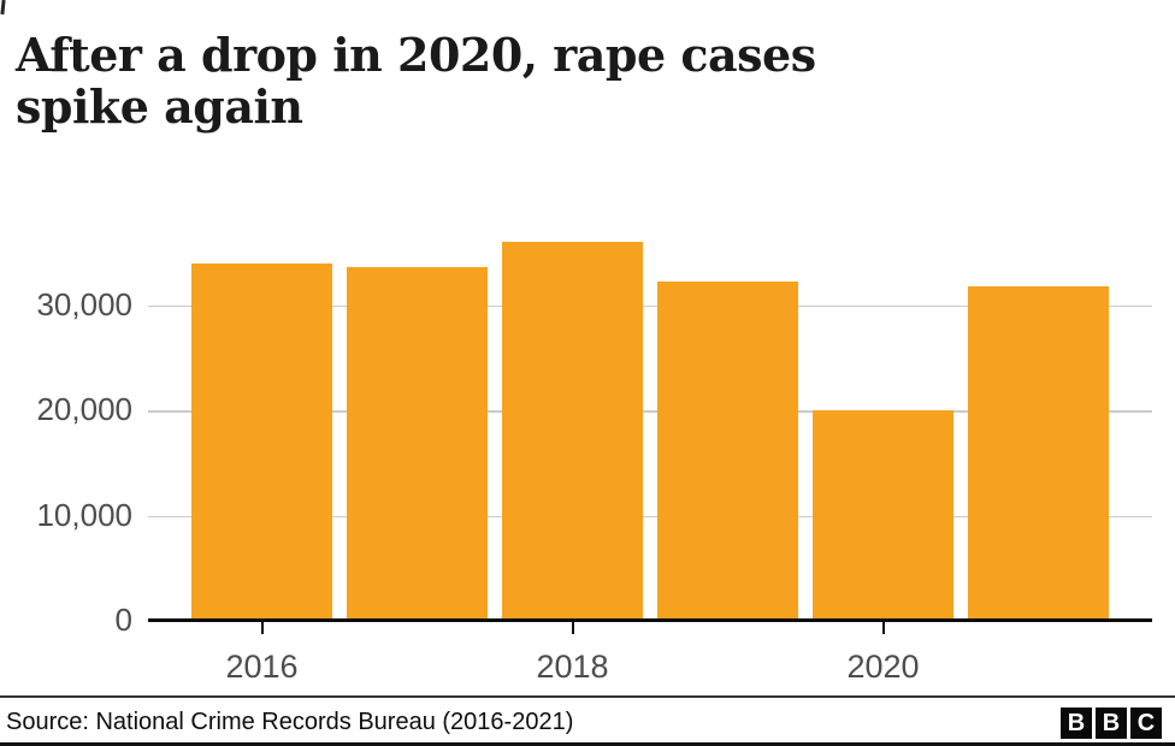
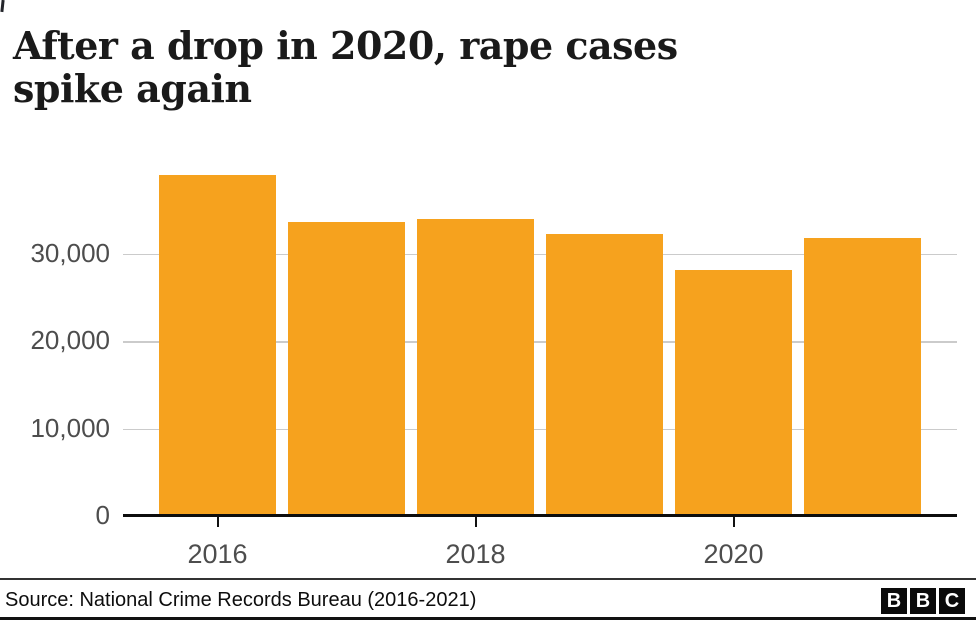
2016: 34000 -> 39000
2018: 36000 -> 34000
2020: 20000 -> 28000
